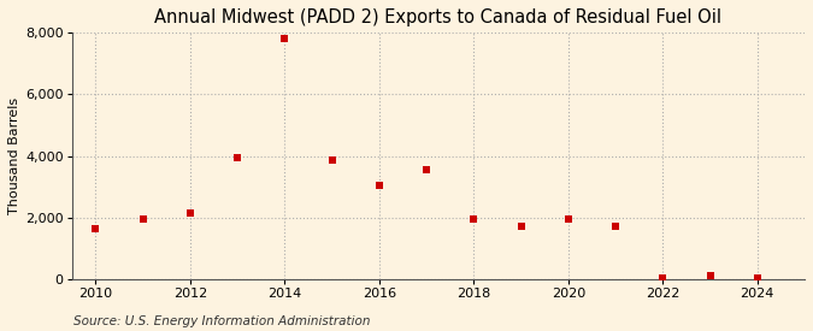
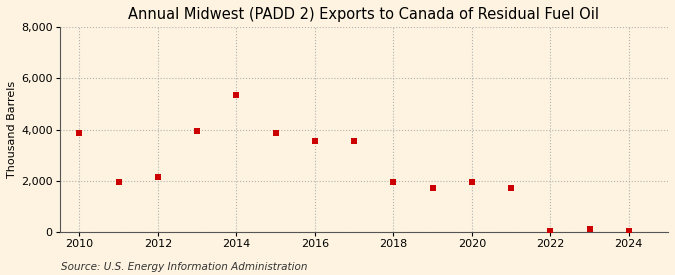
2010: 1,650 -> 3,850
2014: 7,800 -> 5,350
2016: 3,050 -> 3,550
